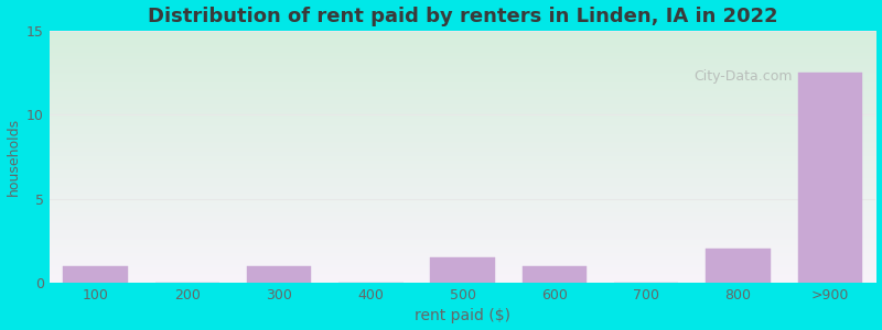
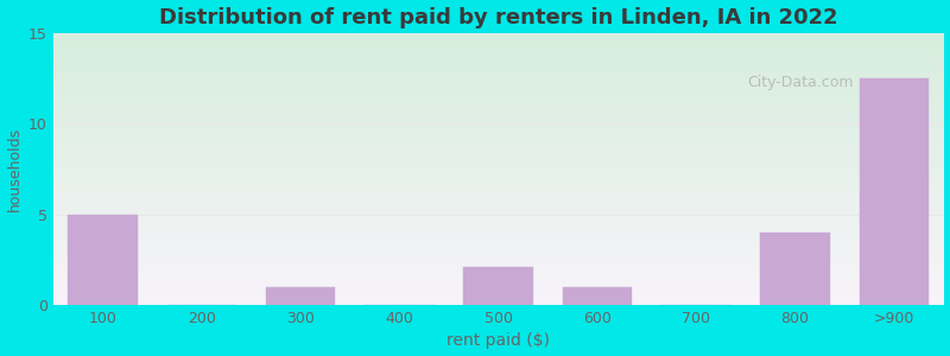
100: 1.0 -> 5.0
500: 1.5 -> 2.1
800: 2.0 -> 4.0
